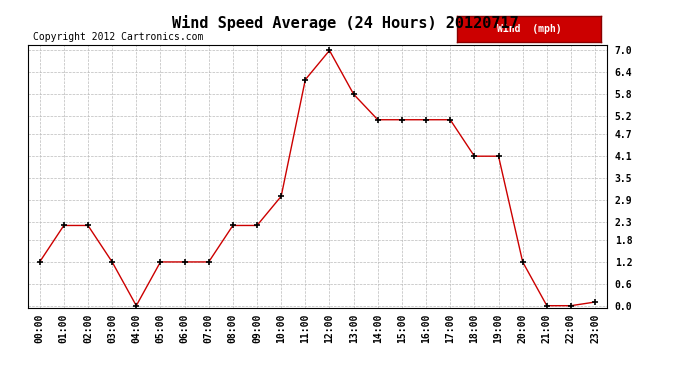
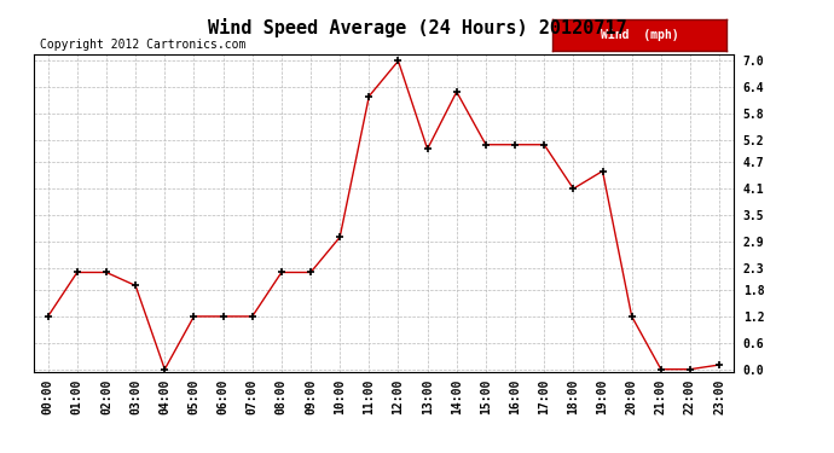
03:00: 1.2 -> 1.9
13:00: 5.8 -> 5.0
14:00: 5.1 -> 6.3
19:00: 4.1 -> 4.5
